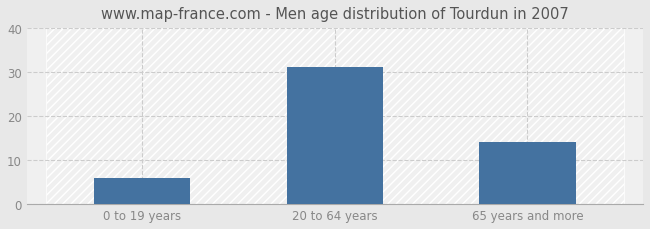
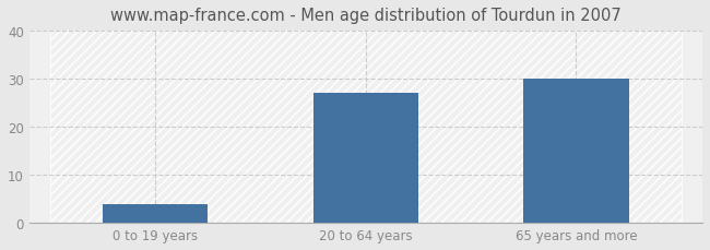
0 to 19 years: 6 -> 4
20 to 64 years: 31 -> 27
65 years and more: 14 -> 30
